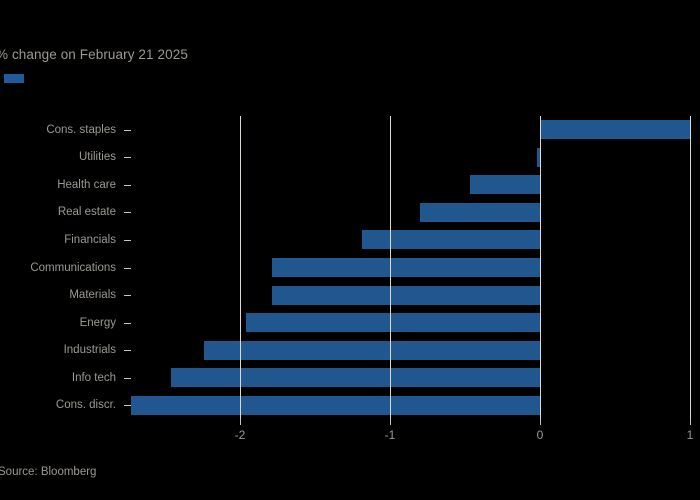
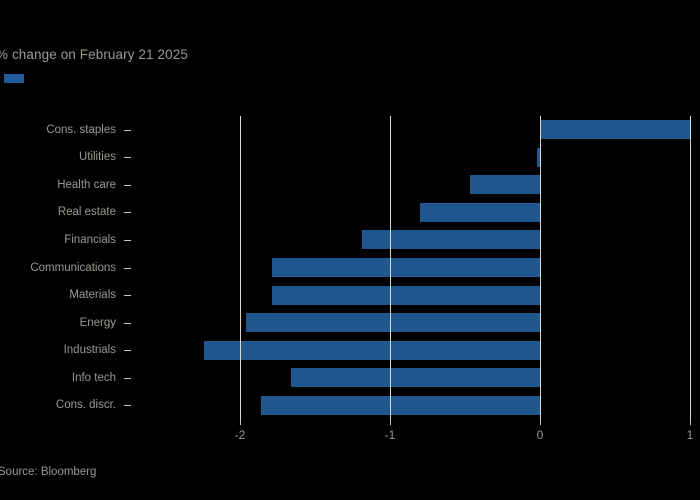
Info tech: -2.46 -> -1.66
Cons. discr.: -2.73 -> -1.86
